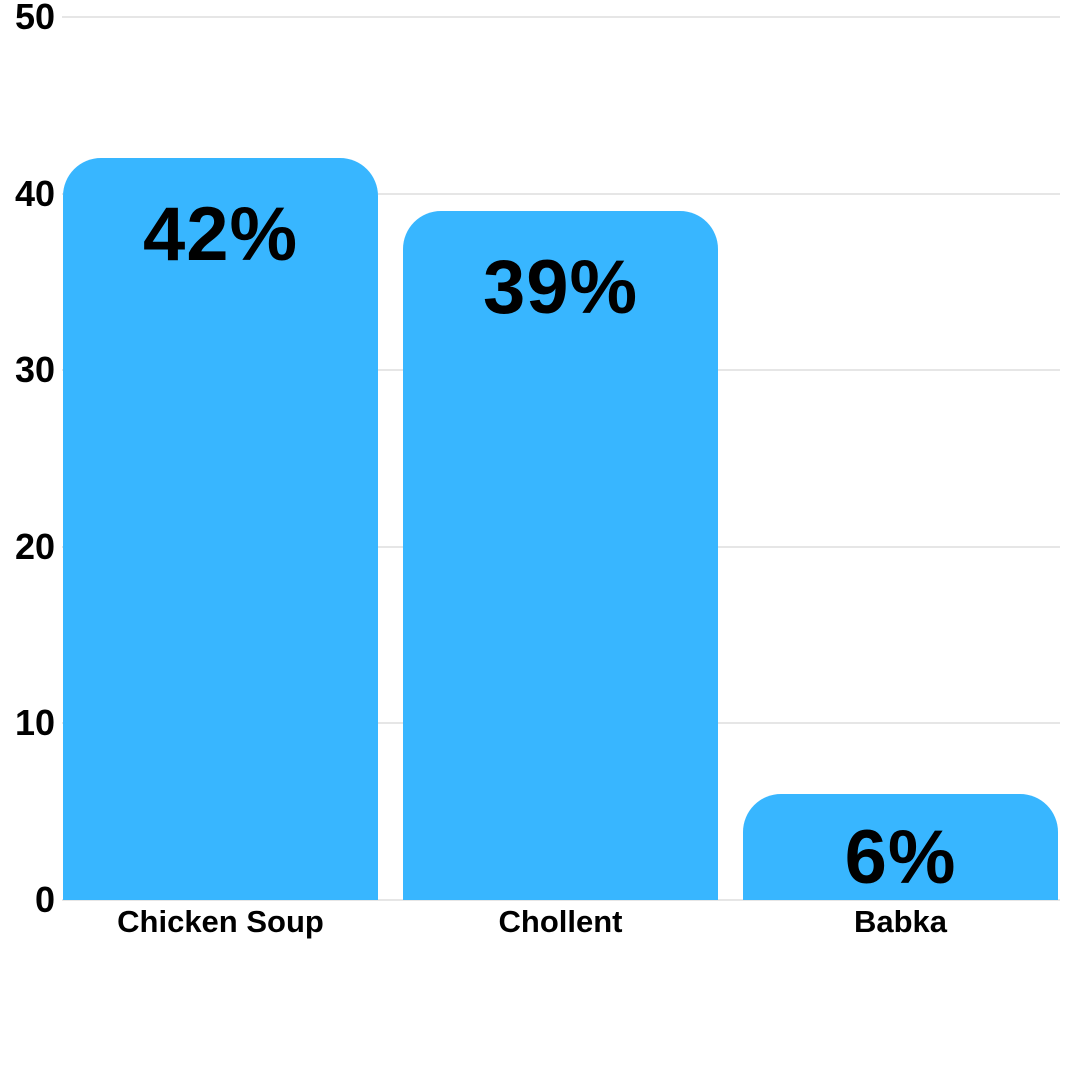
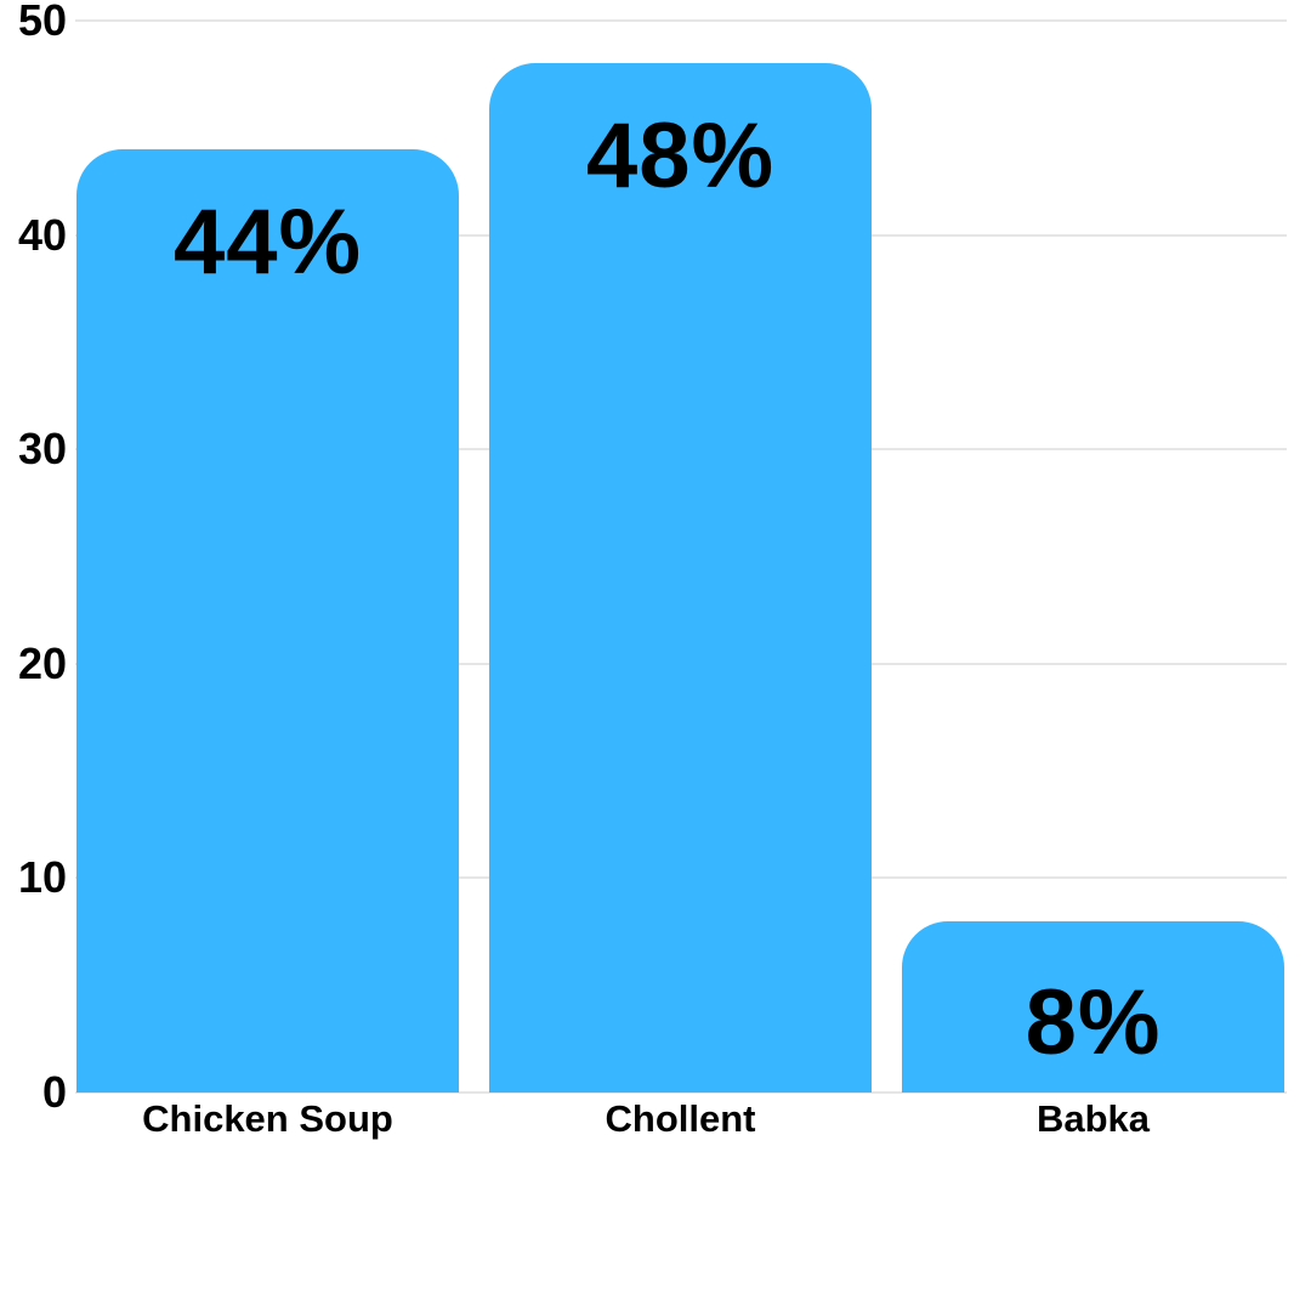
Chicken Soup: 42% -> 44%
Chollent: 39% -> 48%
Babka: 6% -> 8%
